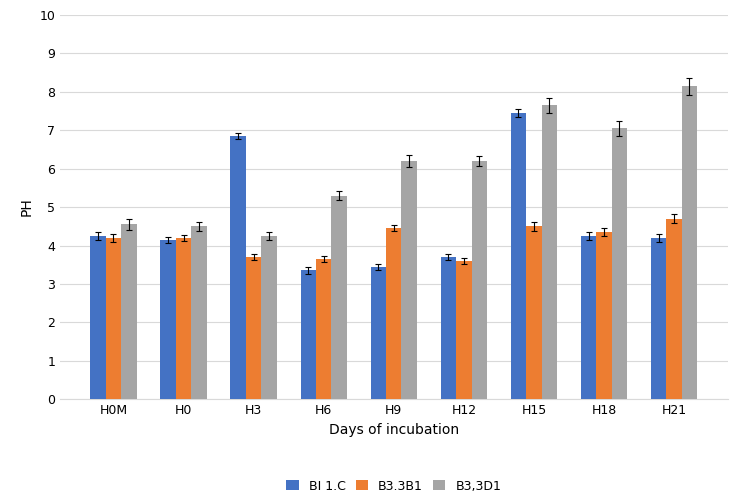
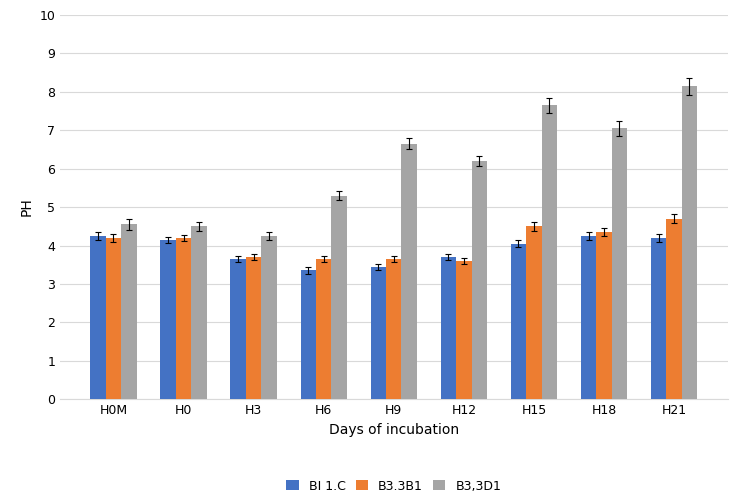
BI 1.C/H3: 6.85 -> 3.65
B3.3B1/H9: 4.45 -> 3.65
B3,3D1/H9: 6.20 -> 6.65
BI 1.C/H15: 7.45 -> 4.05
